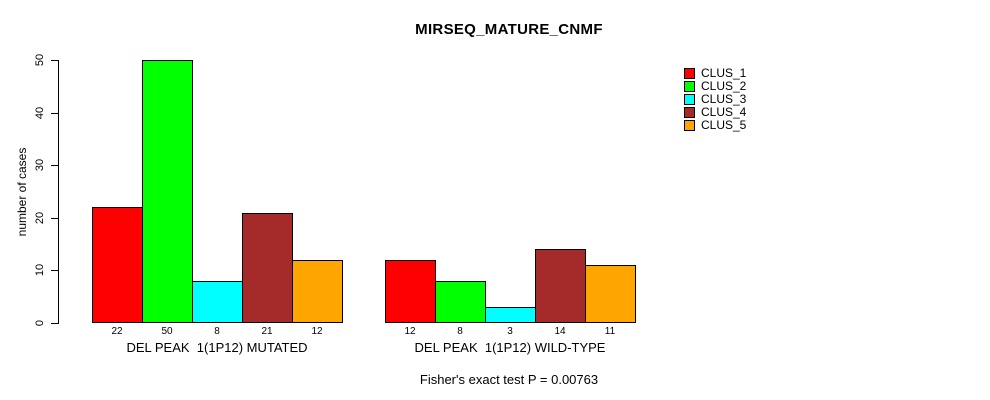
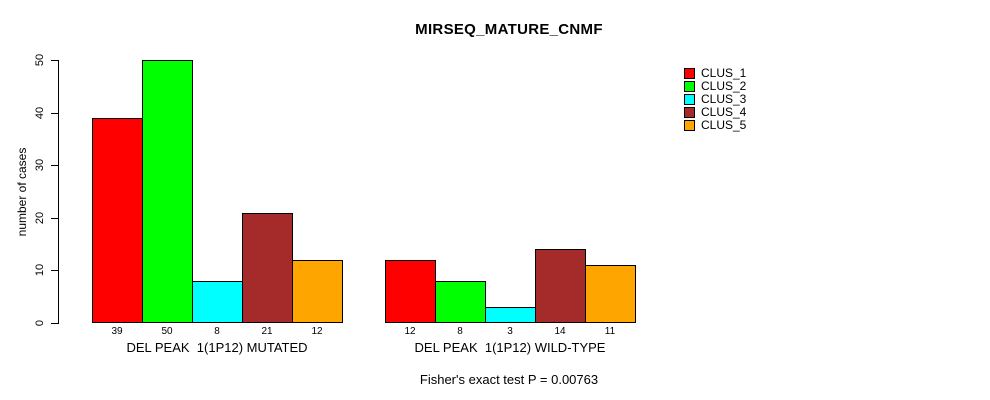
CLUS_1/DEL PEAK 1(1P12) MUTATED: 22 -> 39
